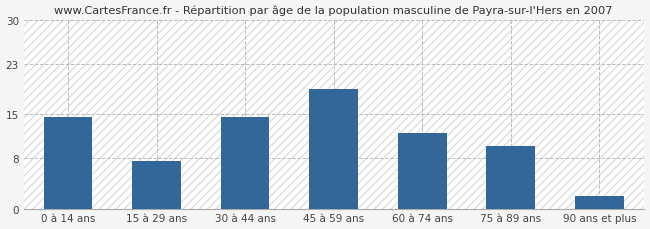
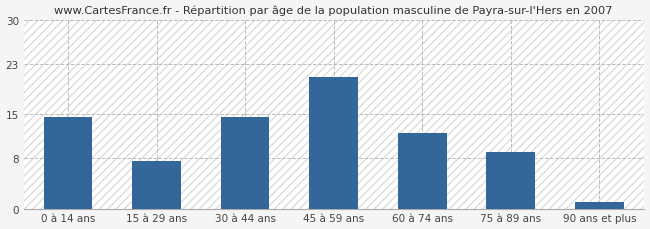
45 à 59 ans: 19.0 -> 21.0
75 à 89 ans: 10.0 -> 9.0
90 ans et plus: 2.0 -> 1.0
